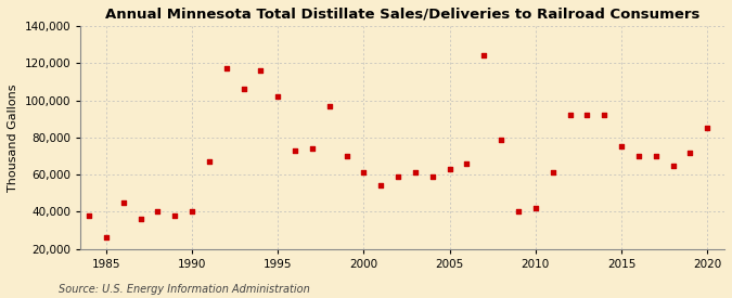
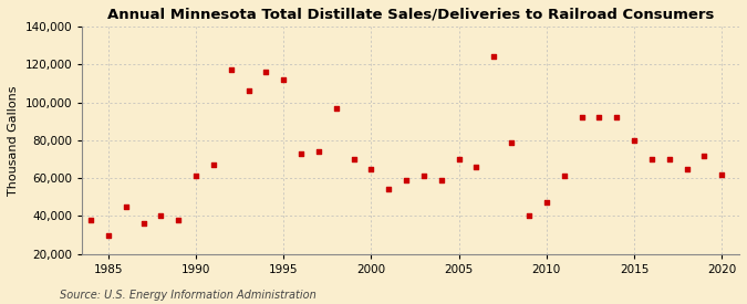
1985: 26,000 -> 30,000
1990: 40,000 -> 61,000
1995: 102,000 -> 112,000
2000: 61,000 -> 65,000
2005: 63,000 -> 70,000
2010: 42,000 -> 47,000
2015: 75,000 -> 80,000
2020: 85,000 -> 62,000
